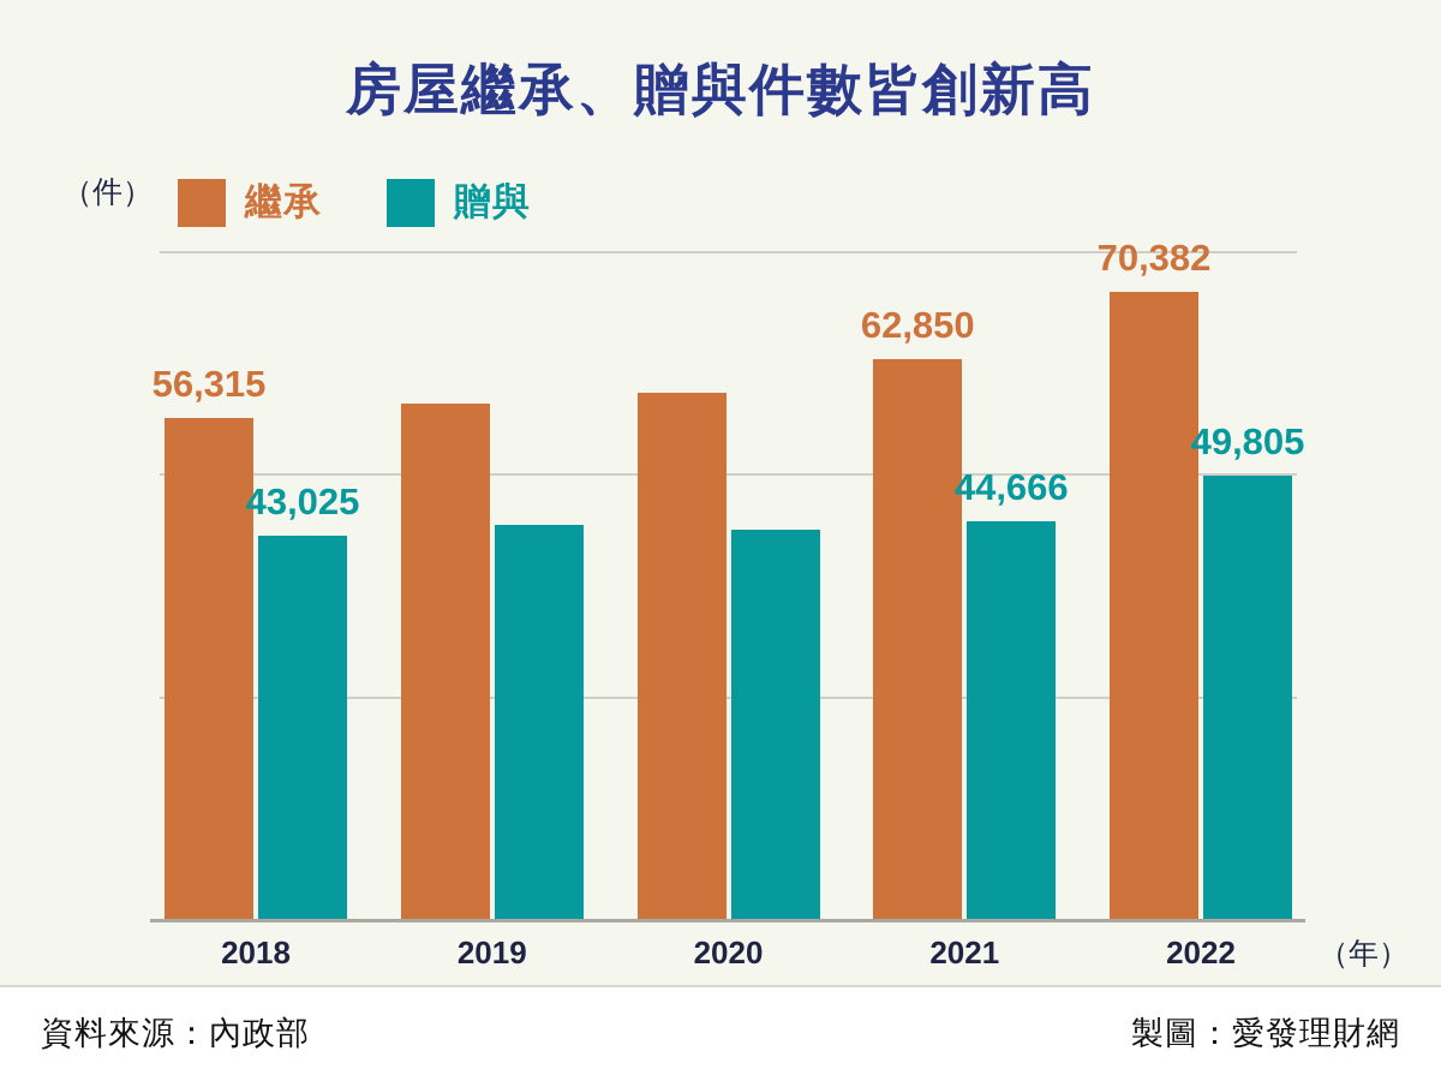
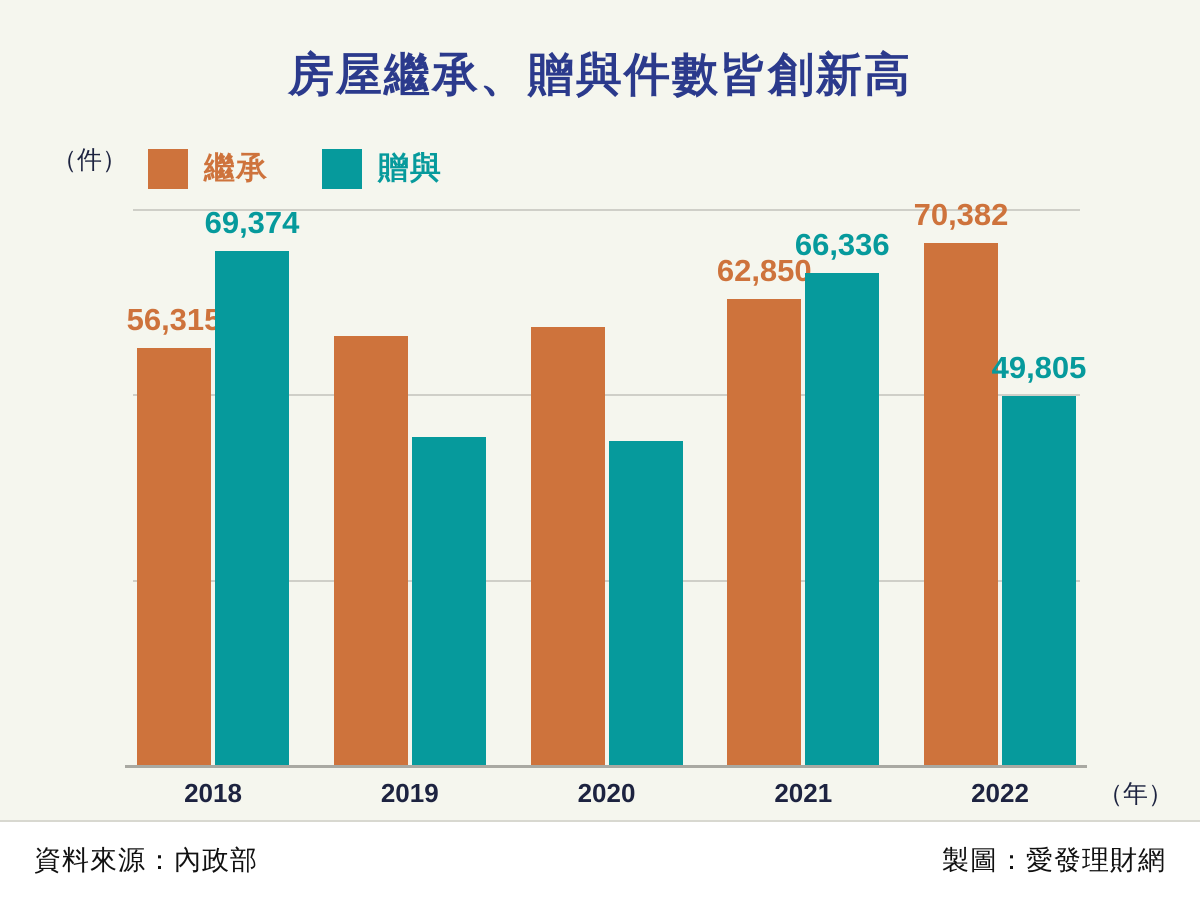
贈與/2018: 43,025 -> 69,374
贈與/2021: 44,666 -> 66,336
